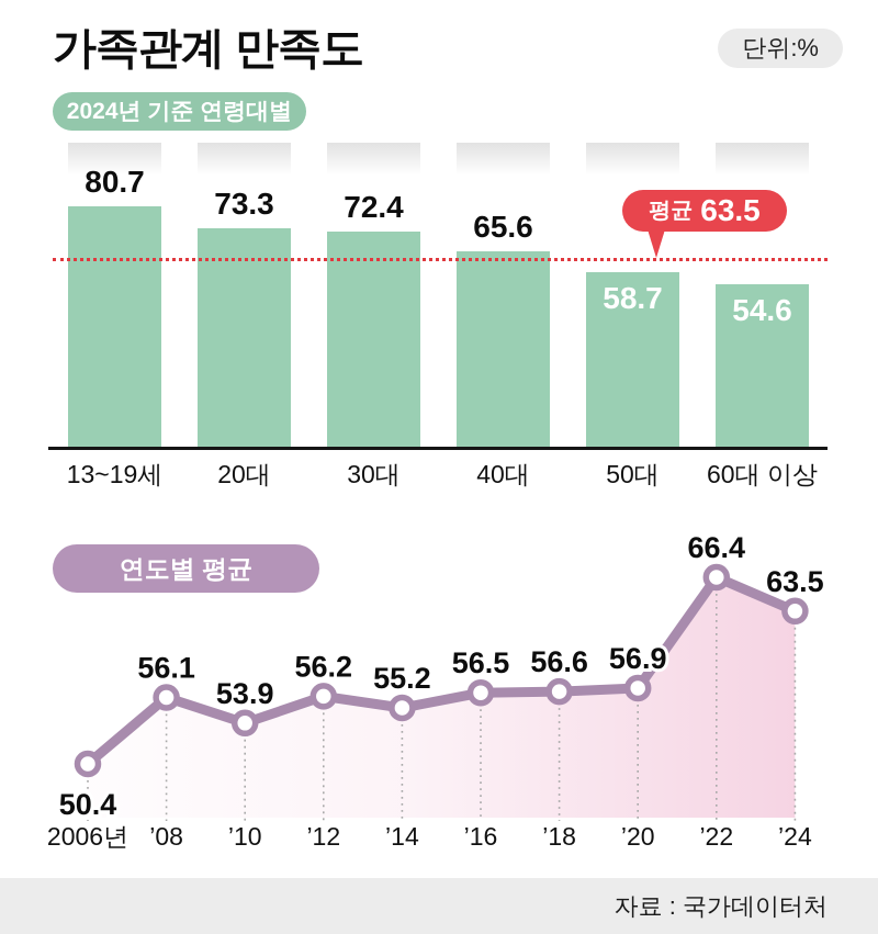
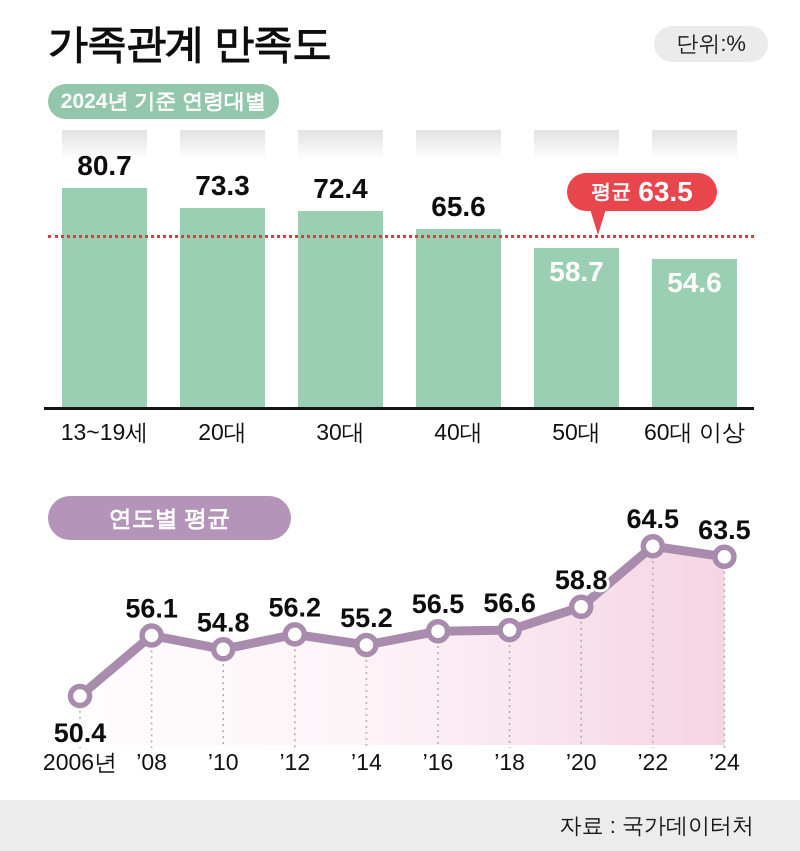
연도별 평균/’10: 53.9 -> 54.8
연도별 평균/’20: 56.9 -> 58.8
연도별 평균/’22: 66.4 -> 64.5
